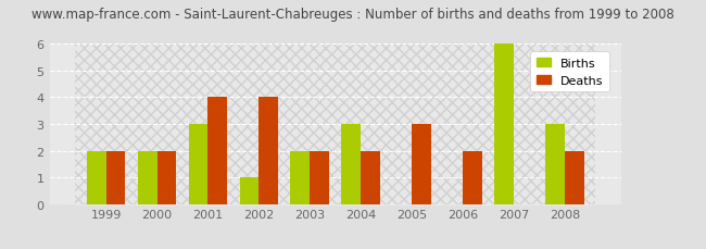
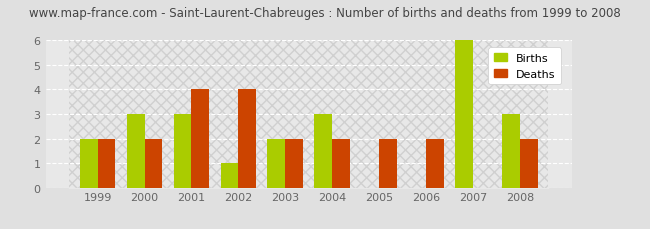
Births/2000: 2 -> 3
Deaths/2005: 3 -> 2
